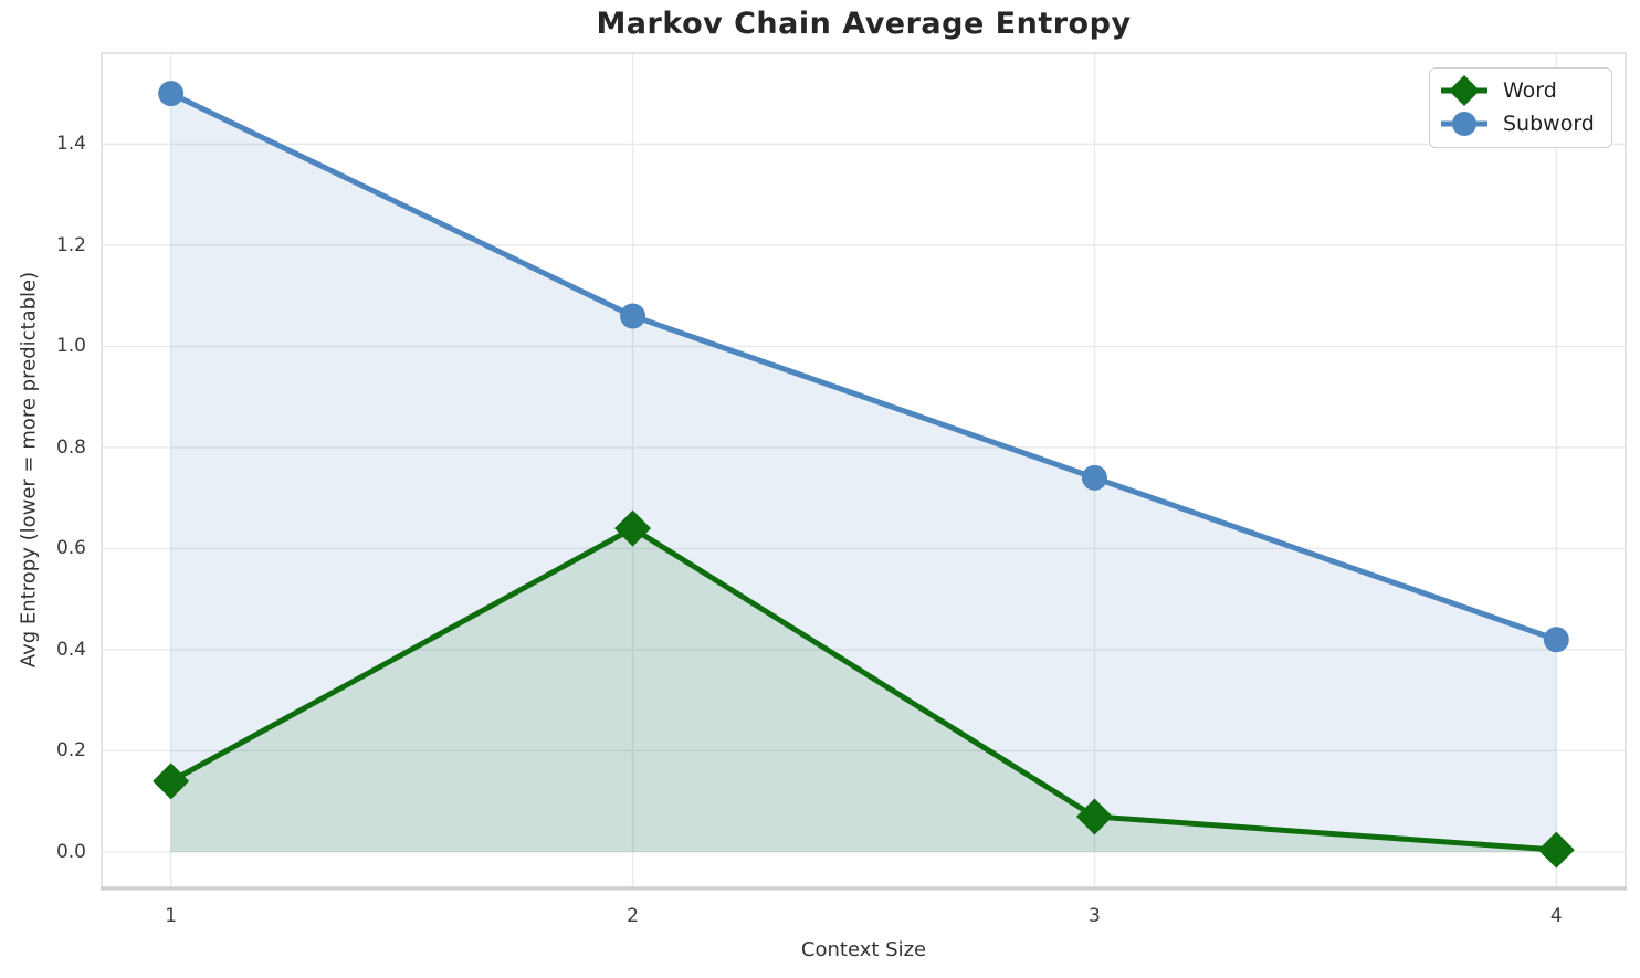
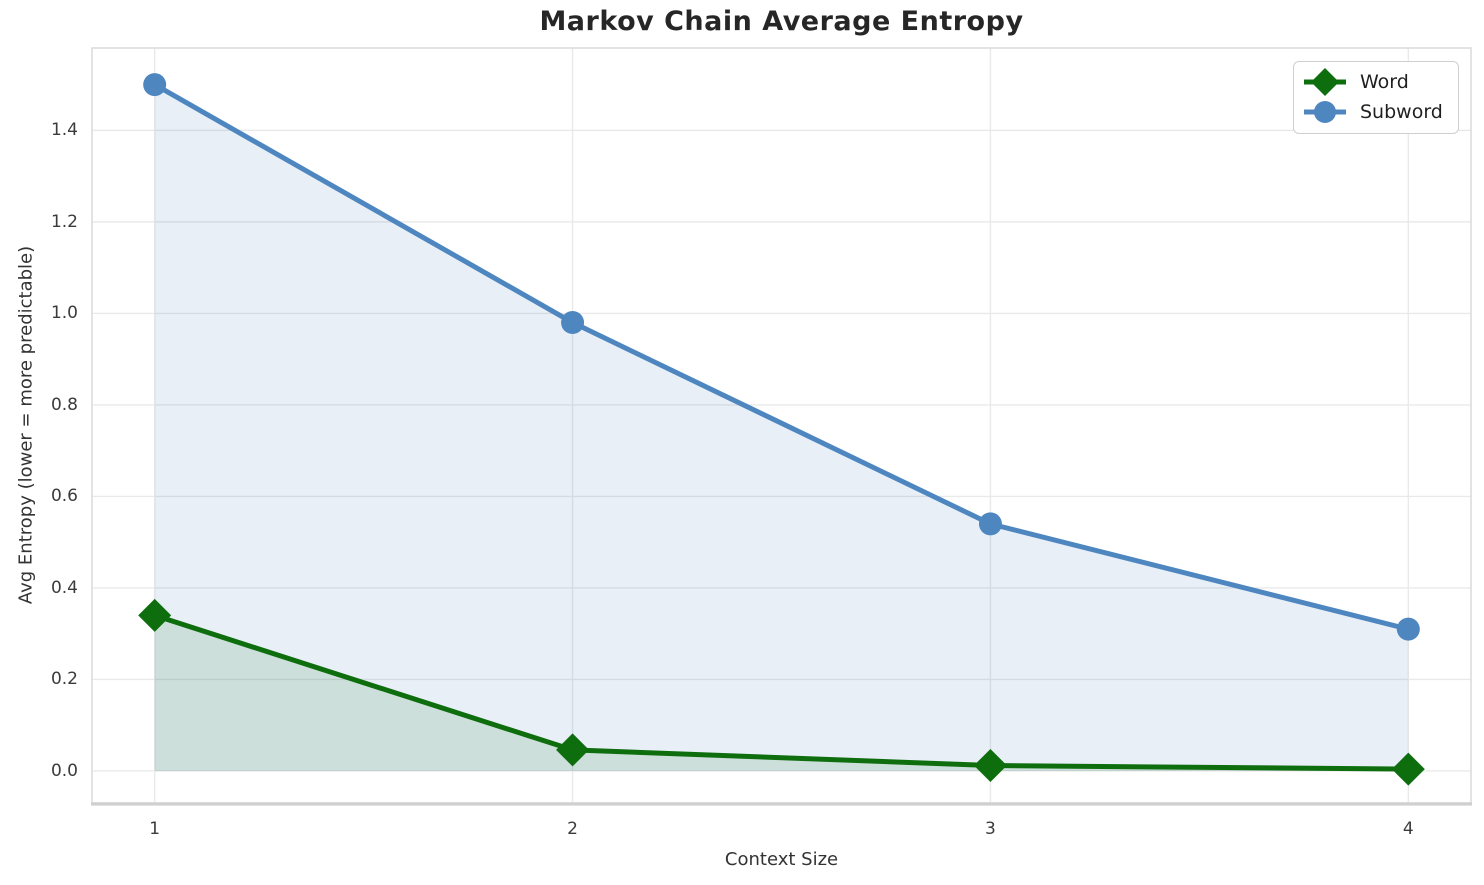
Word/1: 0.14 -> 0.34
Word/2: 0.64 -> 0.05
Subword/2: 1.06 -> 0.98
Word/3: 0.07 -> 0.01
Subword/3: 0.74 -> 0.54
Subword/4: 0.42 -> 0.31
